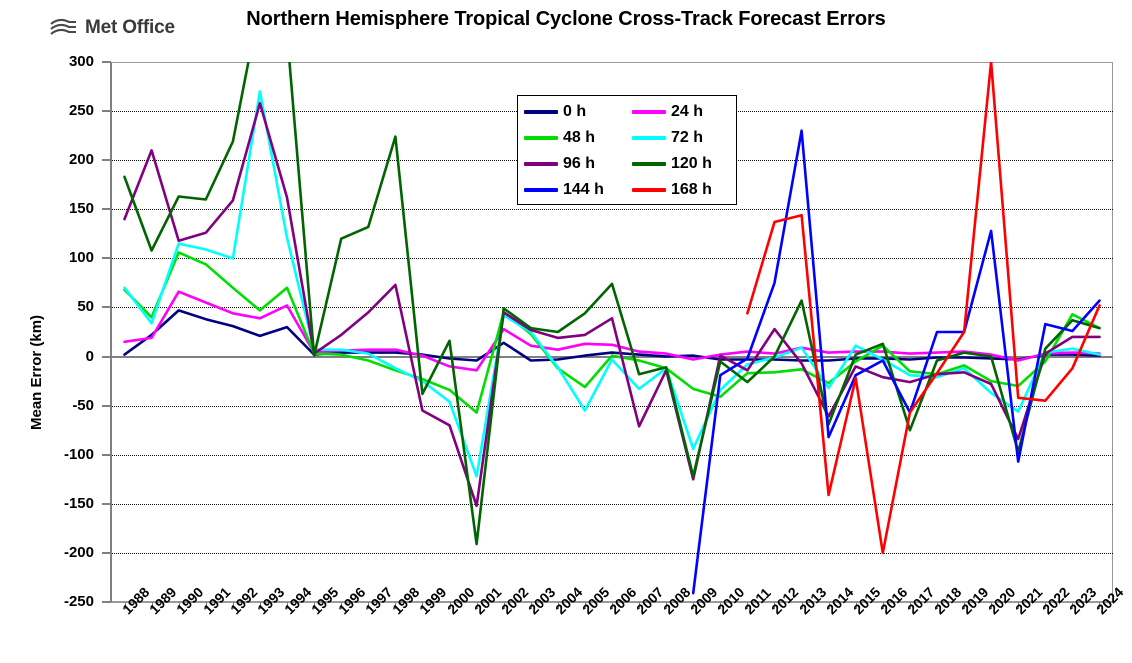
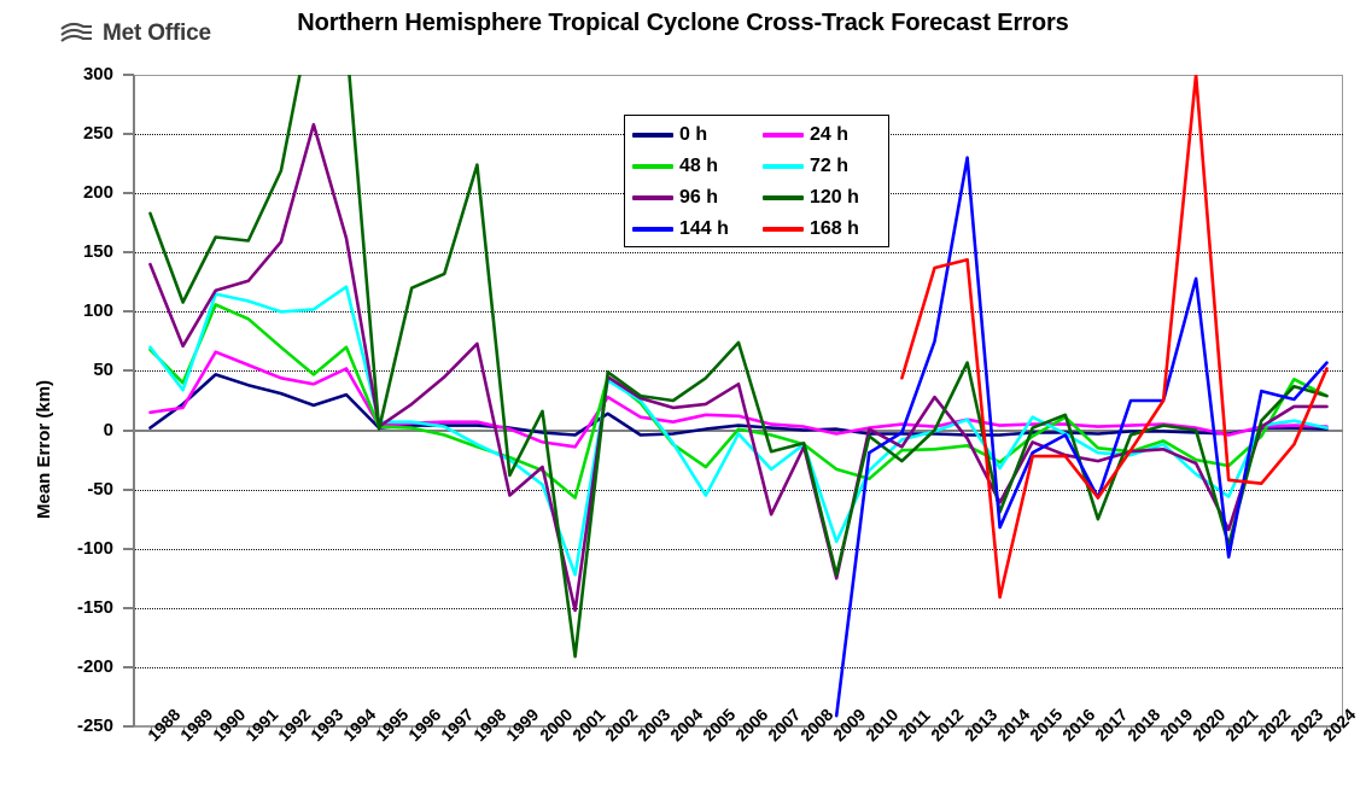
96 h/1989: 210 -> 70
72 h/1993: 270 -> 100
96 h/2000: -70 -> -30
168 h/2016: -200 -> -20
